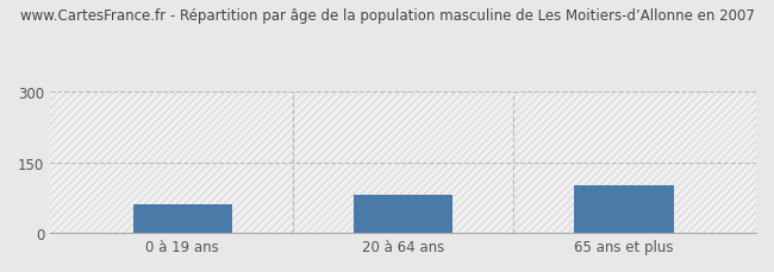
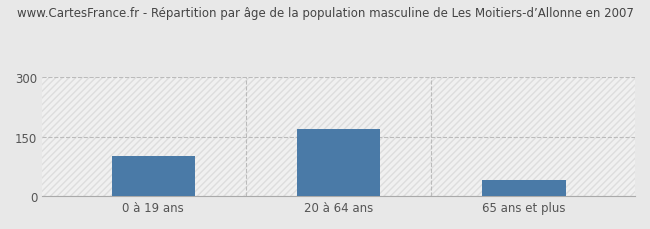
0 à 19 ans: 60 -> 100
20 à 64 ans: 80 -> 170
65 ans et plus: 100 -> 40
